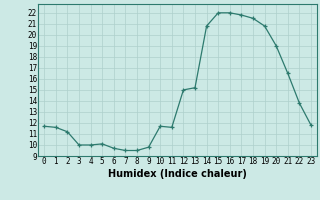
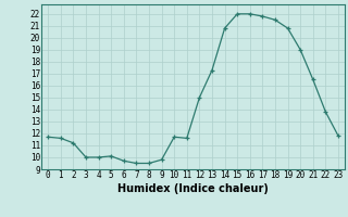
13: 15.2 -> 17.3
